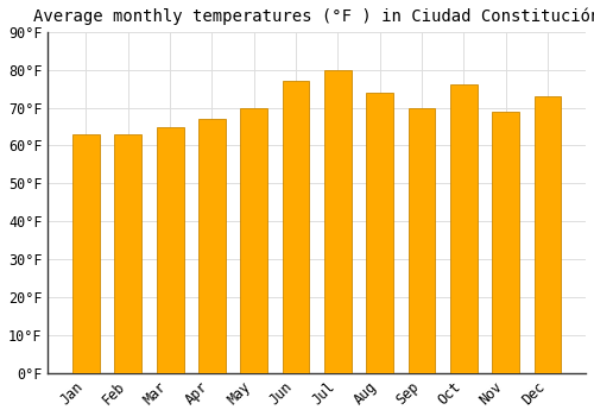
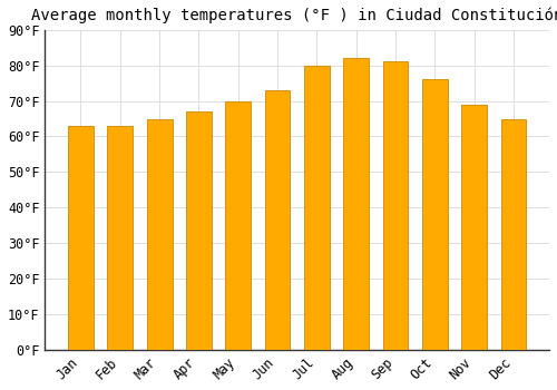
Jun: 77°F -> 73°F
Aug: 74°F -> 82°F
Sep: 70°F -> 81°F
Dec: 73°F -> 65°F
